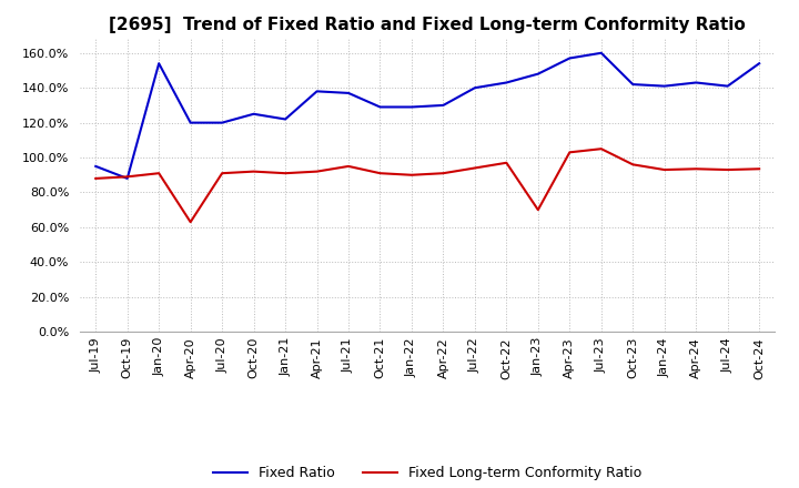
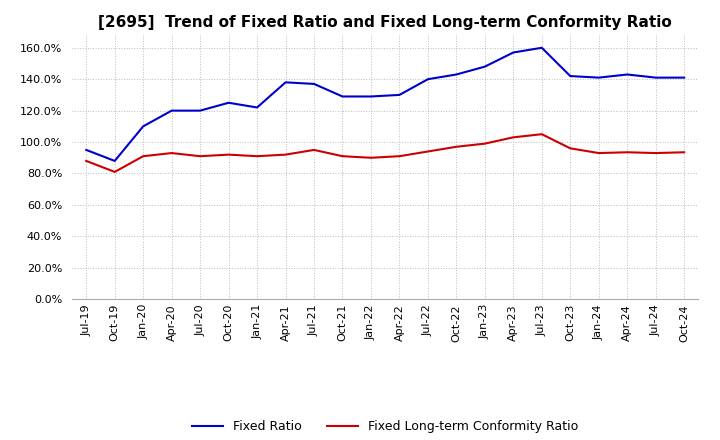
Fixed Long-term Conformity Ratio/Oct-19: 89% -> 81%
Fixed Ratio/Jan-20: 154% -> 110%
Fixed Long-term Conformity Ratio/Apr-20: 63% -> 93%
Fixed Long-term Conformity Ratio/Jan-23: 70% -> 99%
Fixed Ratio/Oct-24: 154% -> 141%
